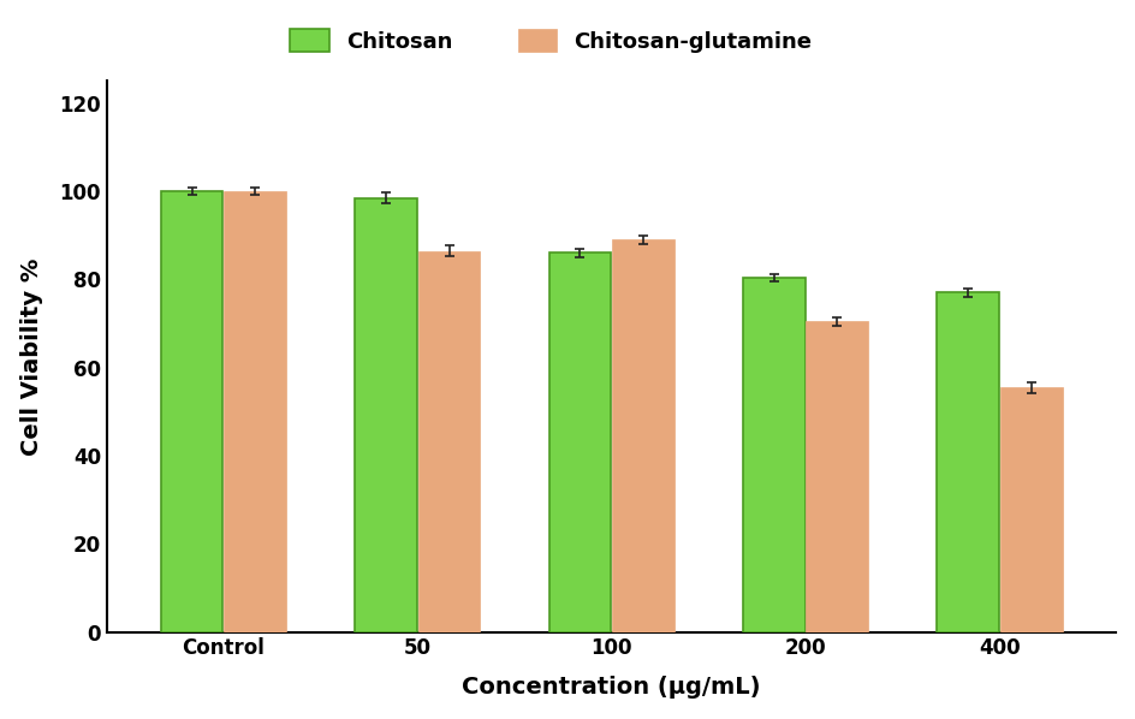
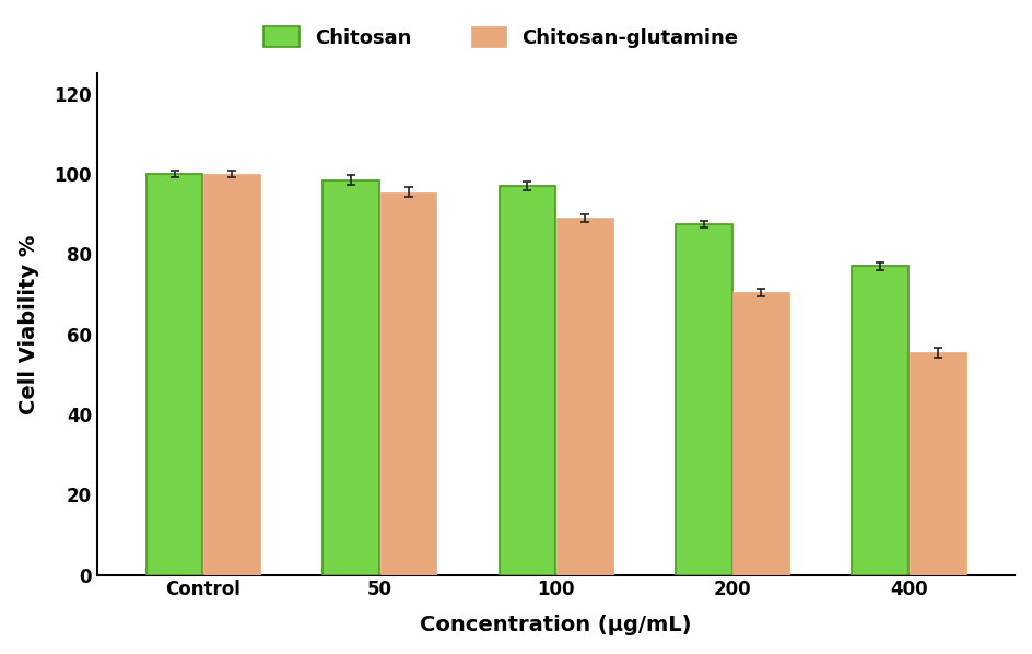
Chitosan-glutamine/50: 86.5 -> 95.5
Chitosan/100: 86.0 -> 97.0
Chitosan/200: 80.5 -> 87.5
